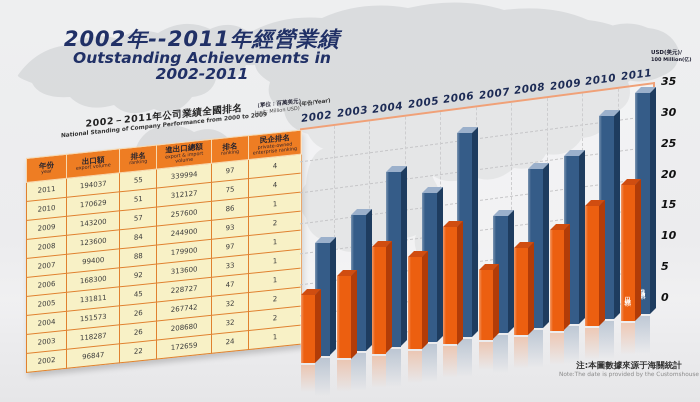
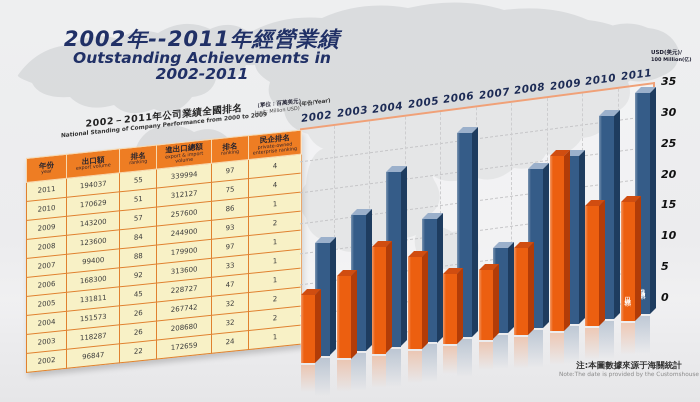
進出口總額/2005: 23 -> 19
出口總額/2006: 17 -> 10
進出口總額/2007: 18 -> 13
出口總額/2009: 14 -> 25
出口總額/2011: 19 -> 17
